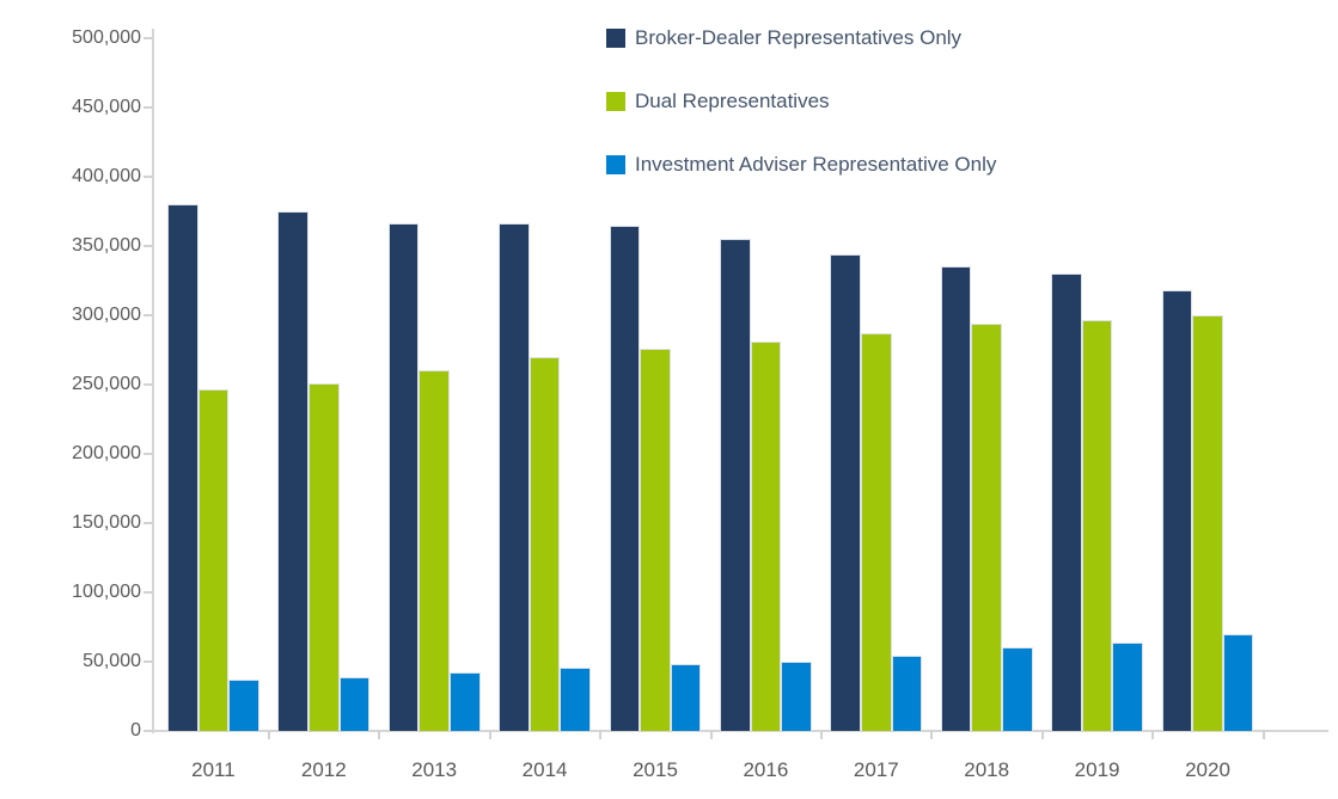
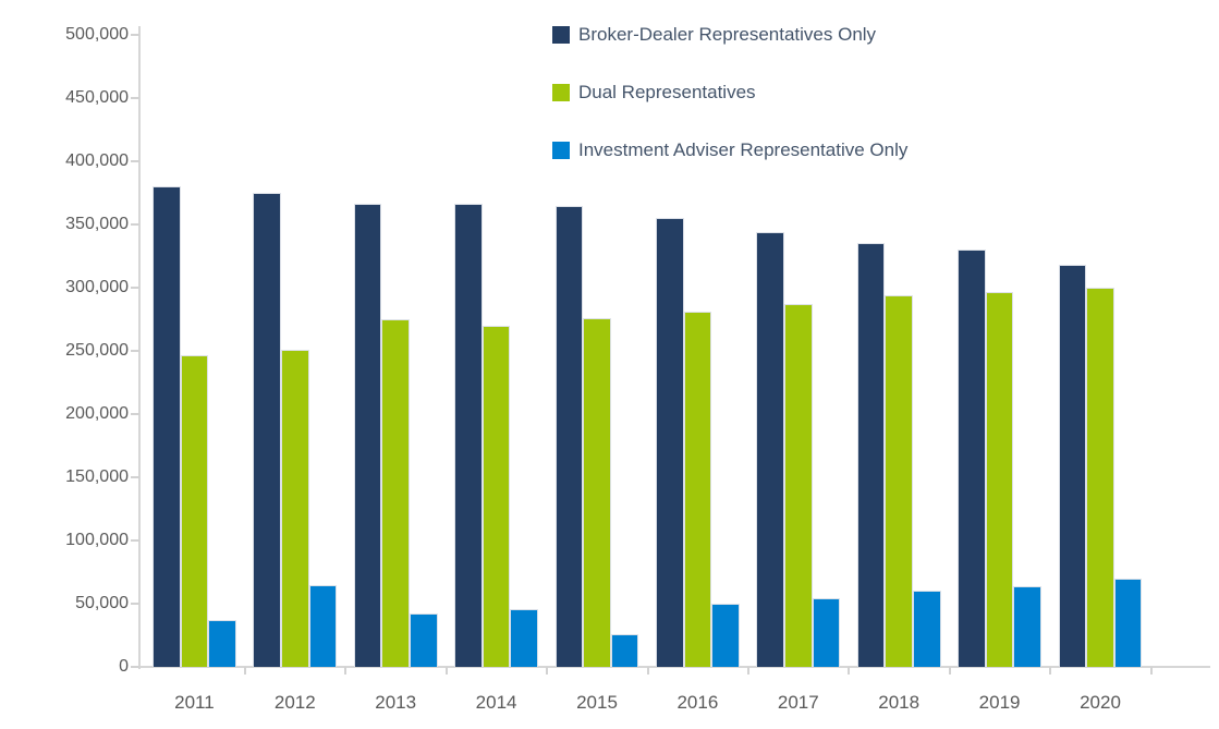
Investment Adviser Representative Only/2012: 39000 -> 65000
Dual Representatives/2013: 260000 -> 275000
Investment Adviser Representative Only/2015: 48000 -> 26000
